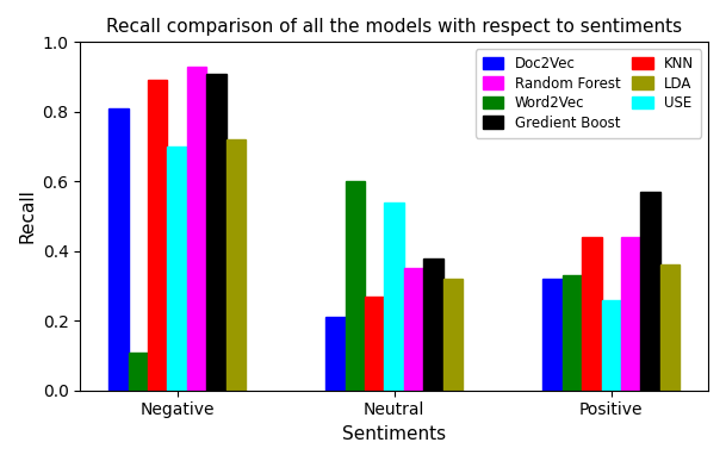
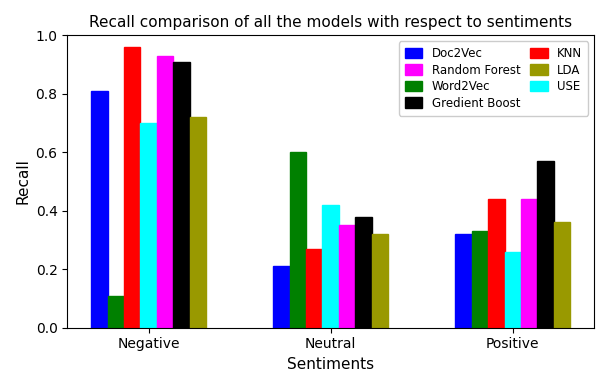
KNN/Negative: 0.89 -> 0.96
USE/Neutral: 0.54 -> 0.42
